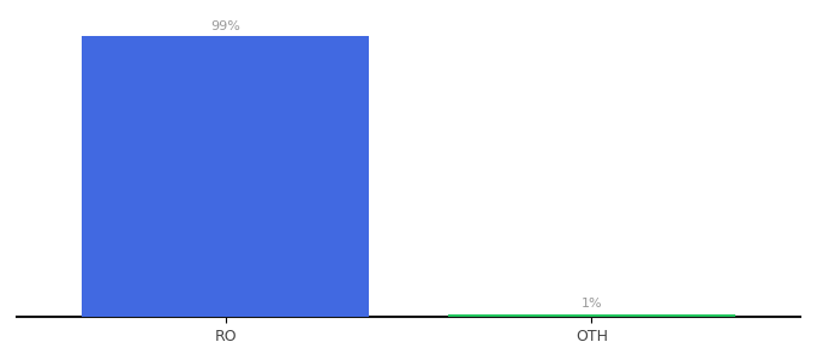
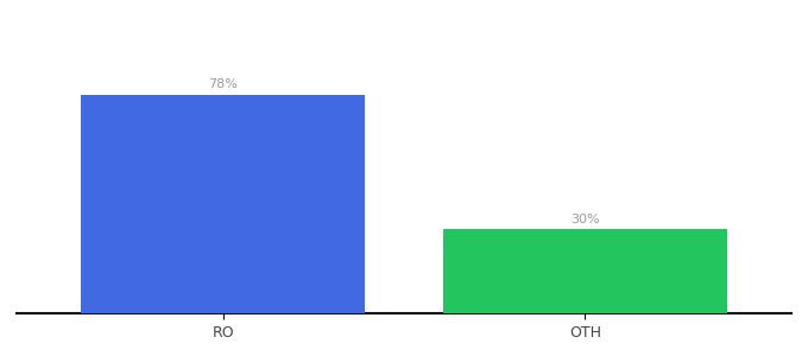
RO: 99% -> 78%
OTH: 1% -> 30%
